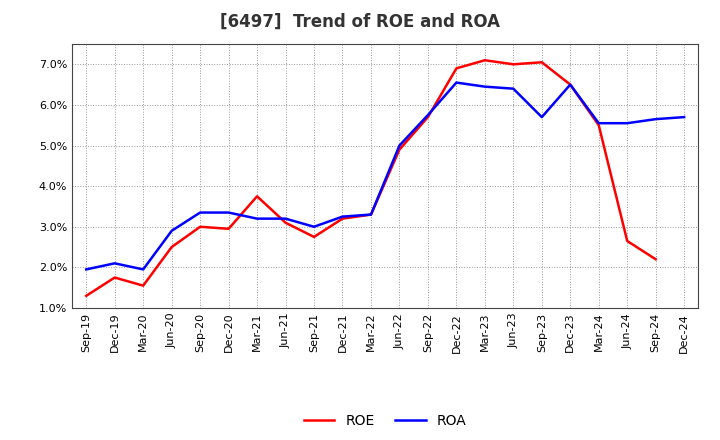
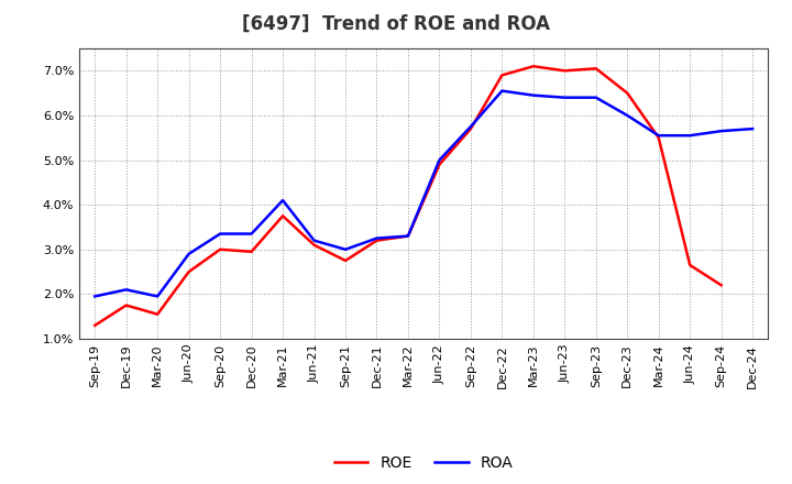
ROA/Mar-21: 3.20% -> 4.10%
ROA/Sep-23: 5.70% -> 6.40%
ROA/Dec-23: 6.50% -> 6.00%
